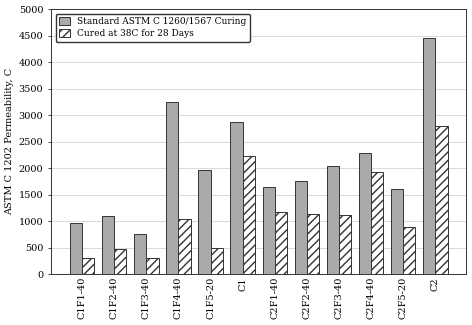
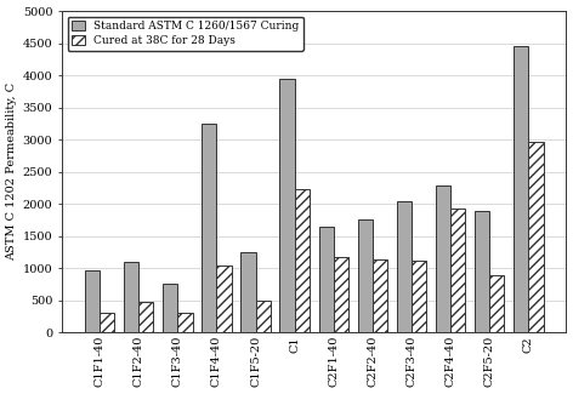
Standard ASTM C 1260/1567 Curing/C1F5-20: 1960 -> 1250
Standard ASTM C 1260/1567 Curing/C1: 2880 -> 3950
Standard ASTM C 1260/1567 Curing/C2F5-20: 1600 -> 1900
Cured at 38C for 28 Days/C2: 2800 -> 2960
